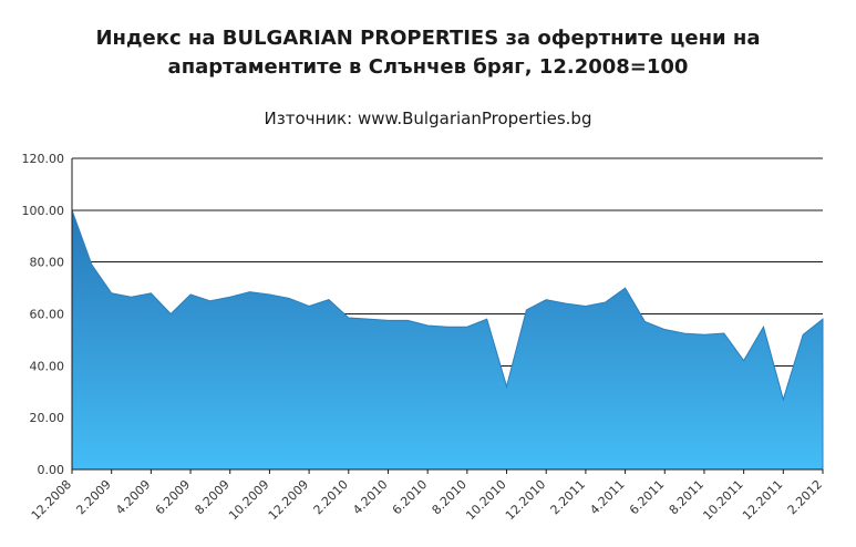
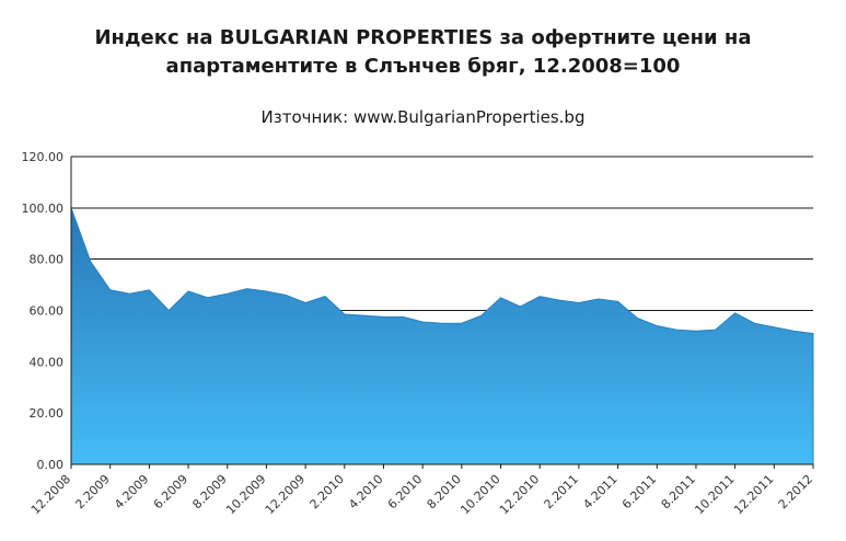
10.2010: 32 -> 65
4.2011: 70 -> 64
10.2011: 42 -> 59
12.2011: 27 -> 54
2.2012: 58 -> 51
